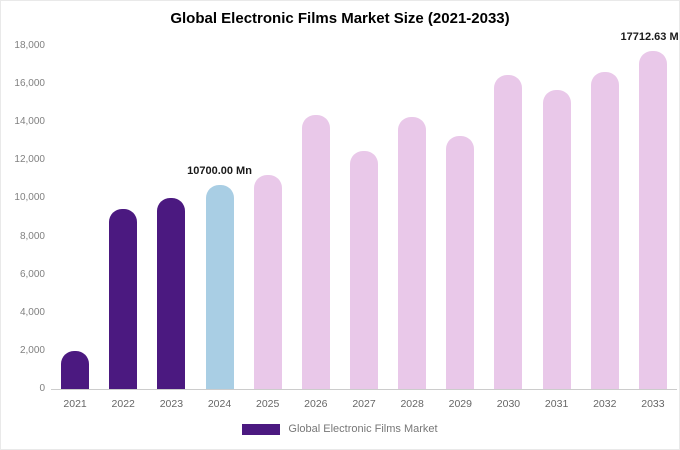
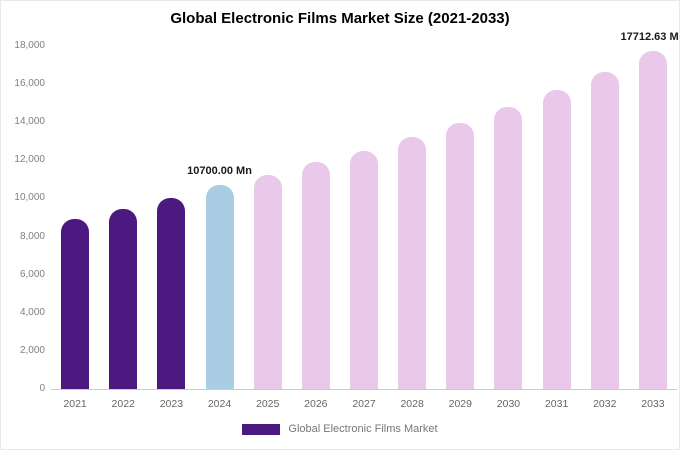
2021: 2000 -> 8900
2026: 14400 -> 11900
2028: 14300 -> 13200
2029: 13300 -> 14000
2030: 16500 -> 14800
